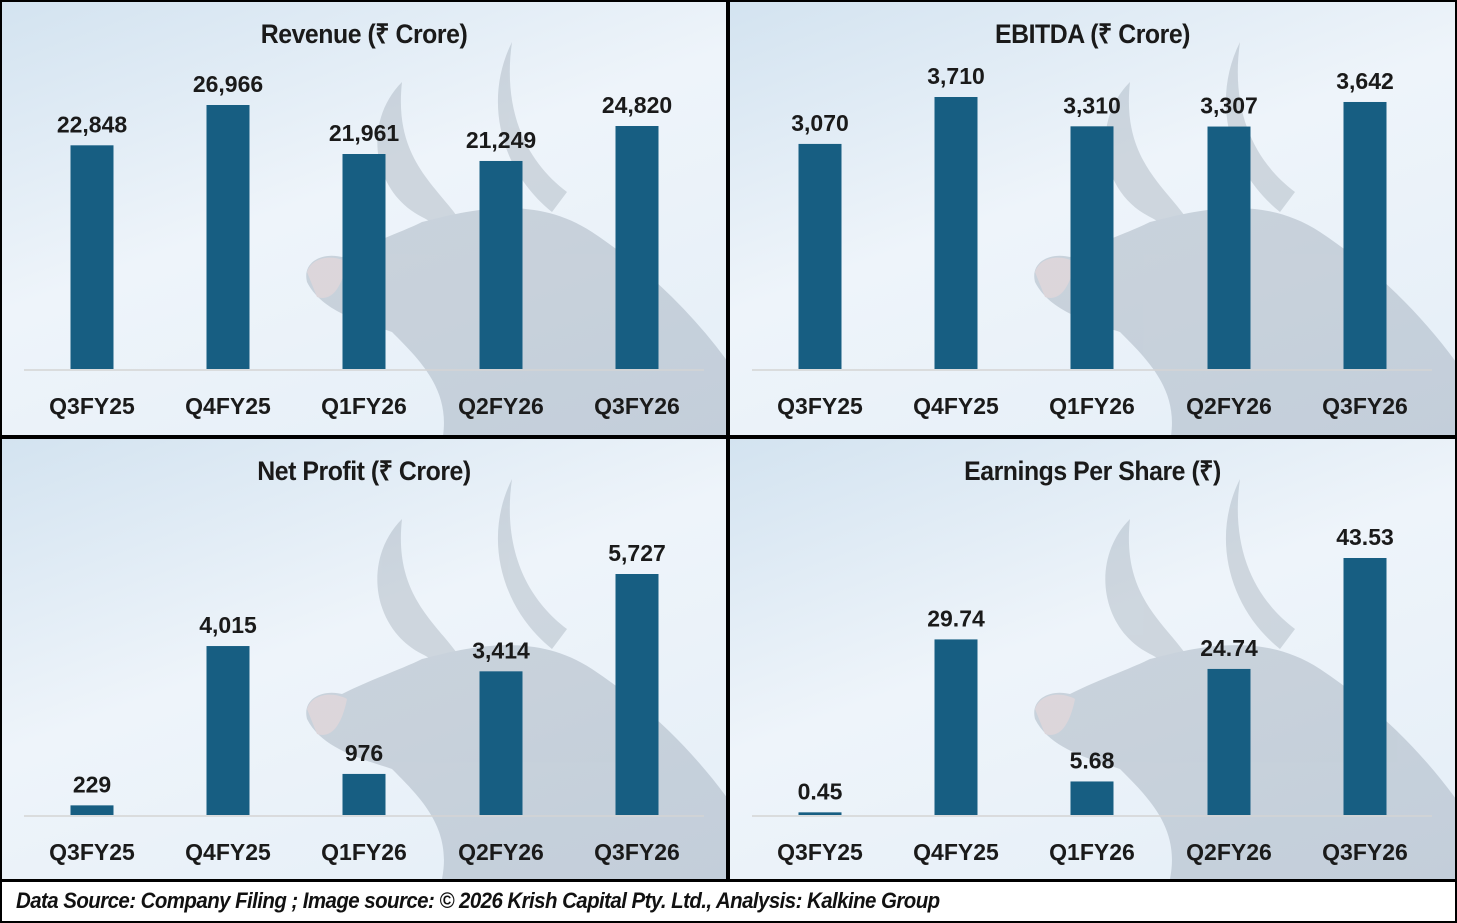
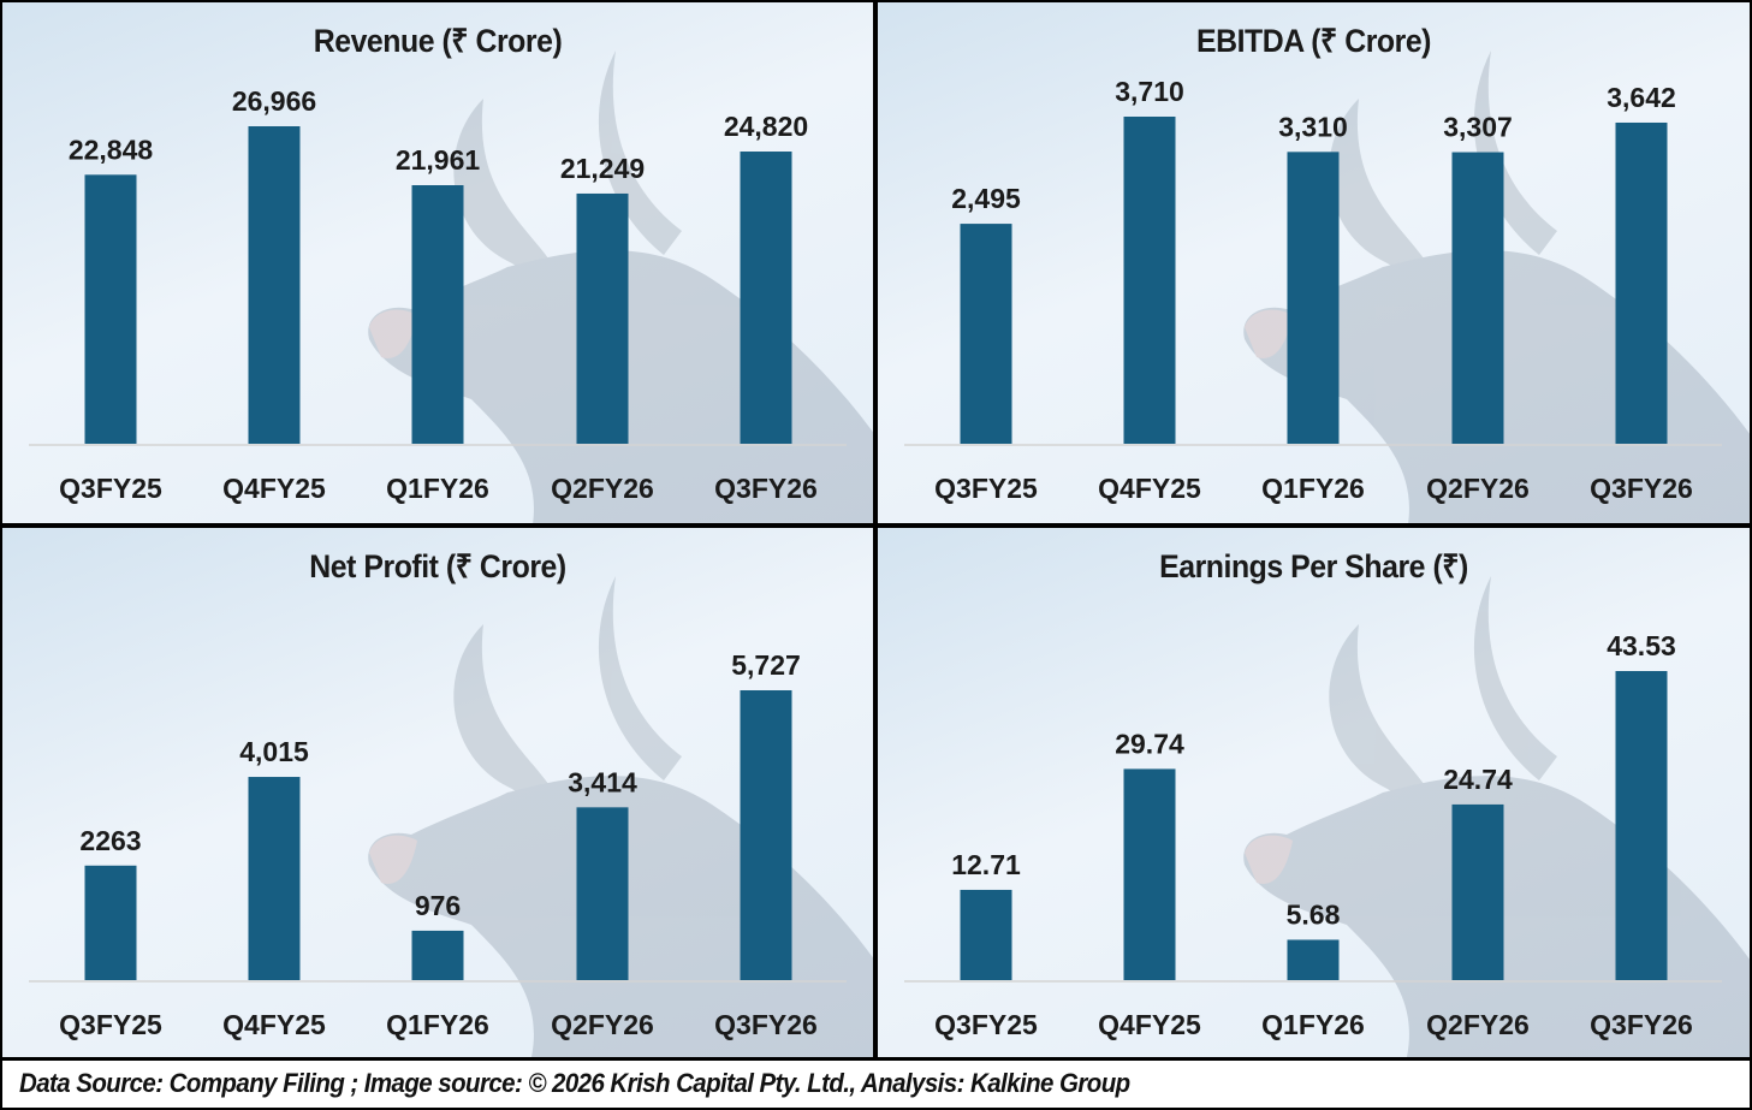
EBITDA (₹ Crore)/Q3FY25: 3,070 -> 2,495
Net Profit (₹ Crore)/Q3FY25: 229 -> 2263
Earnings Per Share (₹)/Q3FY25: 0.45 -> 12.71
